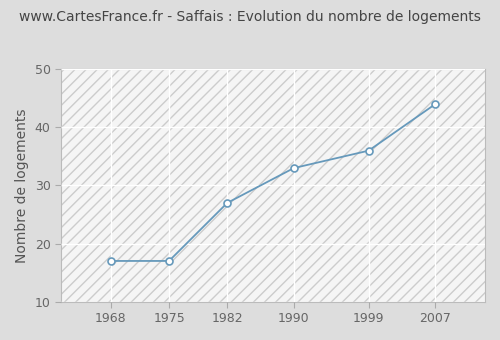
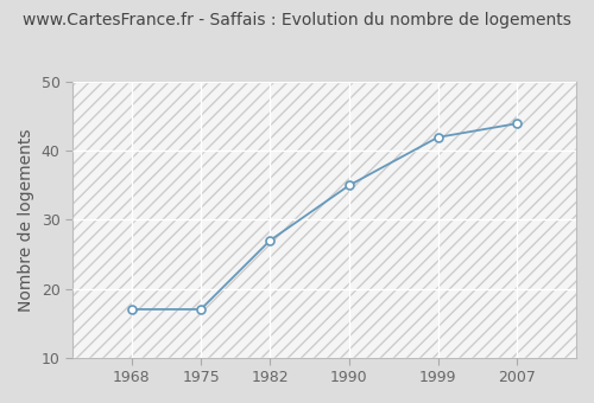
1990: 33 -> 35
1999: 36 -> 42
